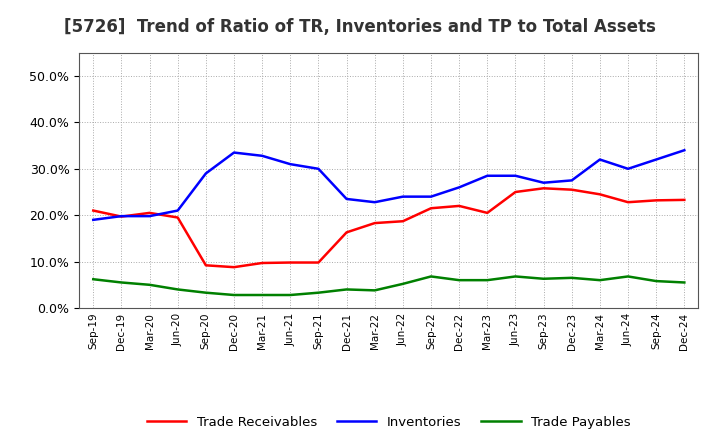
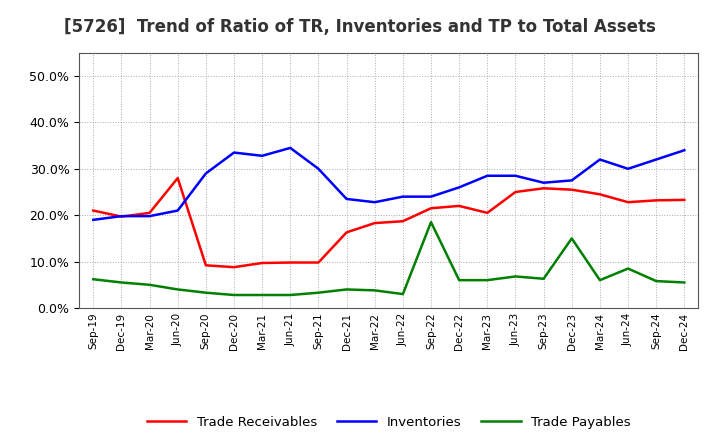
Trade Receivables/Jun-20: 19.5% -> 28.0%
Inventories/Jun-21: 31.0% -> 34.5%
Trade Payables/Jun-22: 5.2% -> 3.0%
Trade Payables/Sep-22: 6.8% -> 18.5%
Trade Payables/Dec-23: 6.5% -> 15.0%
Trade Payables/Jun-24: 6.8% -> 8.5%
